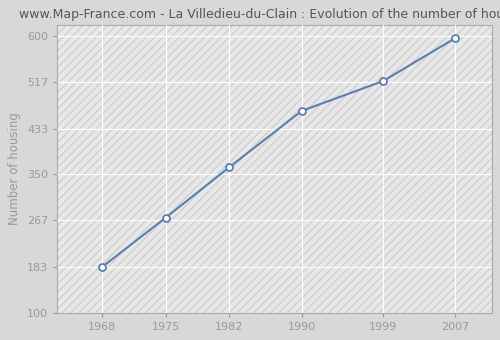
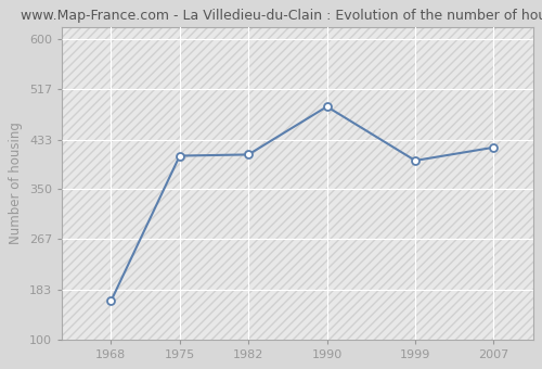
1968: 183 -> 164
1975: 272 -> 406
1982: 363 -> 408
1990: 465 -> 488
1999: 519 -> 398
2007: 597 -> 420
